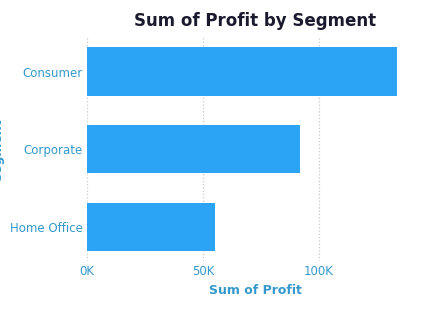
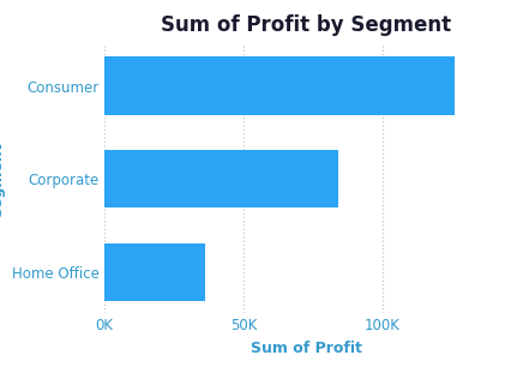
Consumer: 134K -> 126K
Corporate: 92K -> 84K
Home Office: 55K -> 36K
